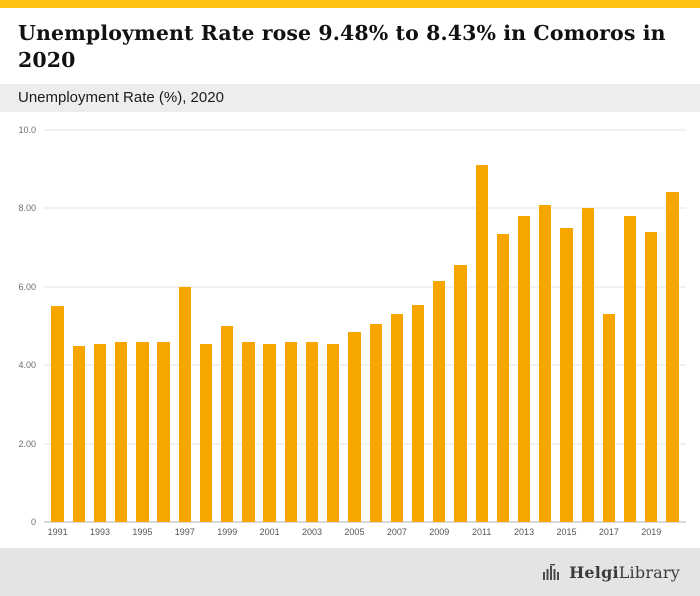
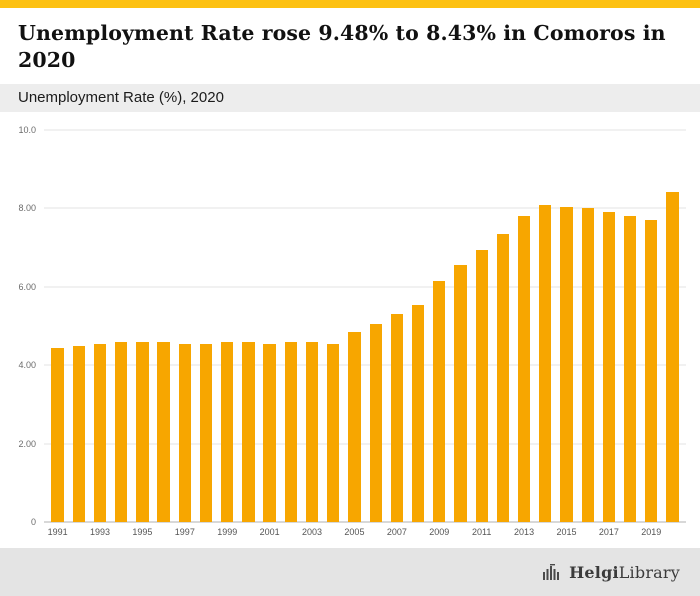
1991: 5.5 -> 4.5
1997: 6.0 -> 4.5
1999: 5.0 -> 4.6
2011: 9.1 -> 7.0
2015: 7.5 -> 8.1
2017: 5.3 -> 7.9
2019: 7.4 -> 7.7
